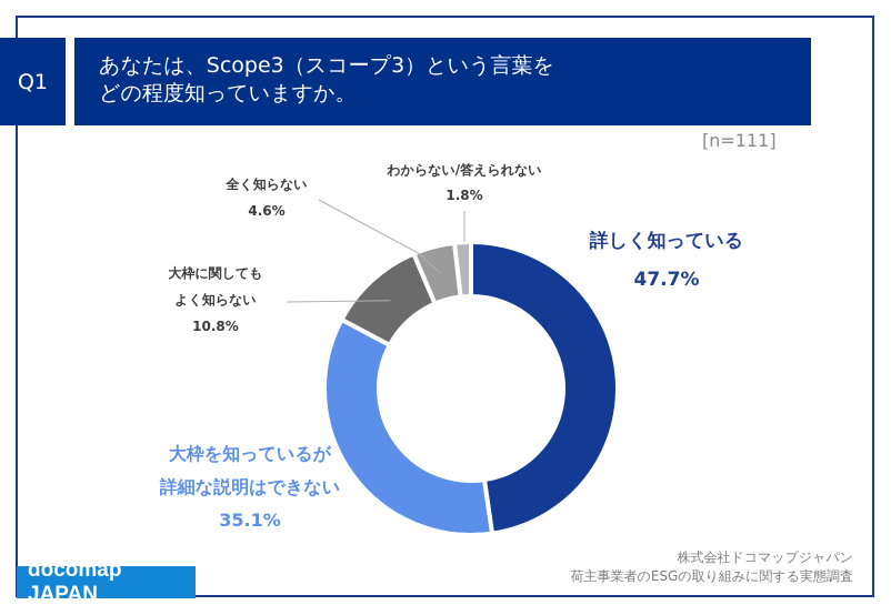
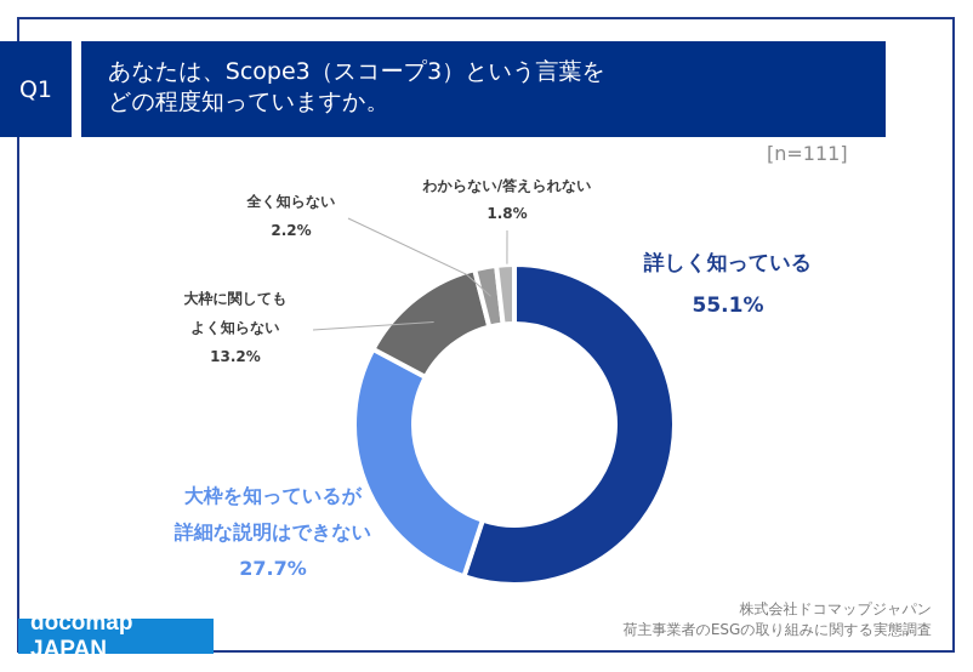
詳しく知っている: 47.7% -> 55.1%
大枠を知っているが詳細な説明はできない: 35.1% -> 27.7%
大枠に関してもよく知らない: 10.8% -> 13.2%
全く知らない: 4.6% -> 2.2%
